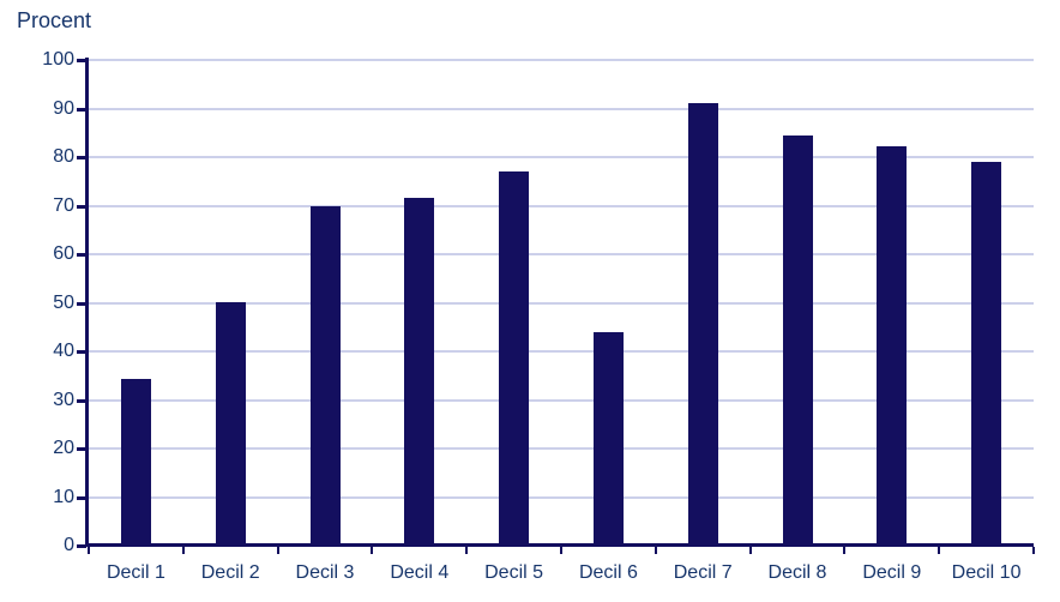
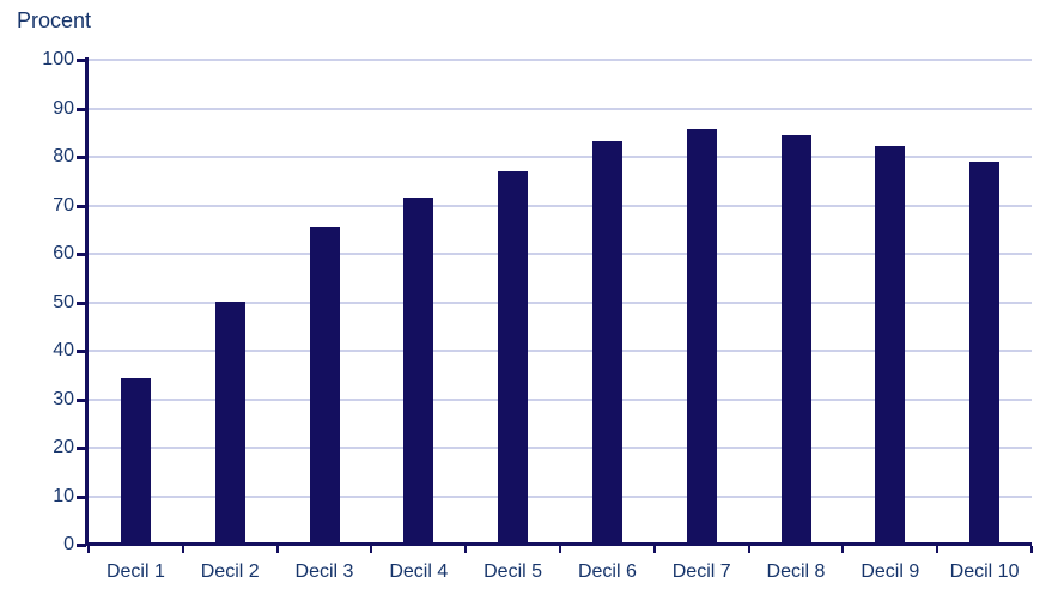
Decil 3: 70 -> 65
Decil 6: 44 -> 83
Decil 7: 91 -> 86
